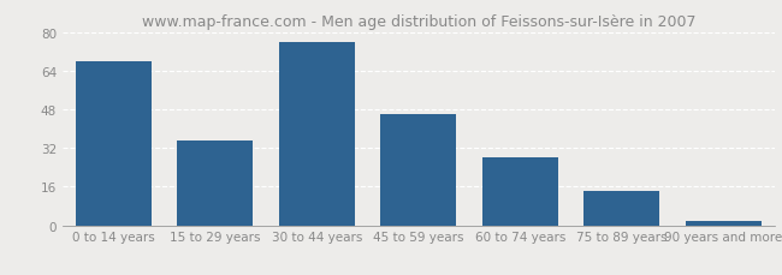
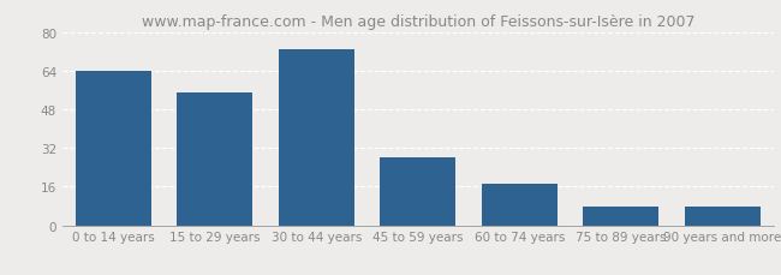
0 to 14 years: 68 -> 64
15 to 29 years: 35 -> 55
30 to 44 years: 76 -> 73
45 to 59 years: 46 -> 28
60 to 74 years: 28 -> 17
75 to 89 years: 14 -> 8
90 years and more: 2 -> 8
